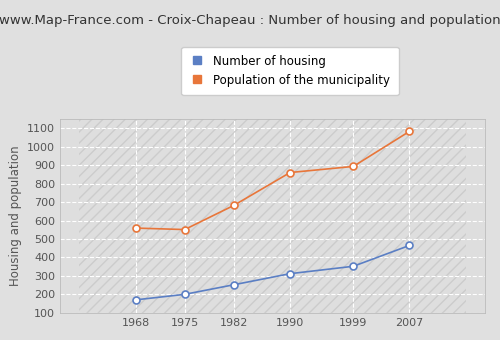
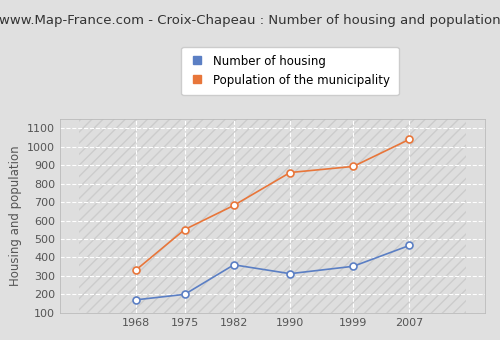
Population of the municipality/1968: 560 -> 330
Number of housing/1982: 250 -> 360
Population of the municipality/2007: 1080 -> 1040
